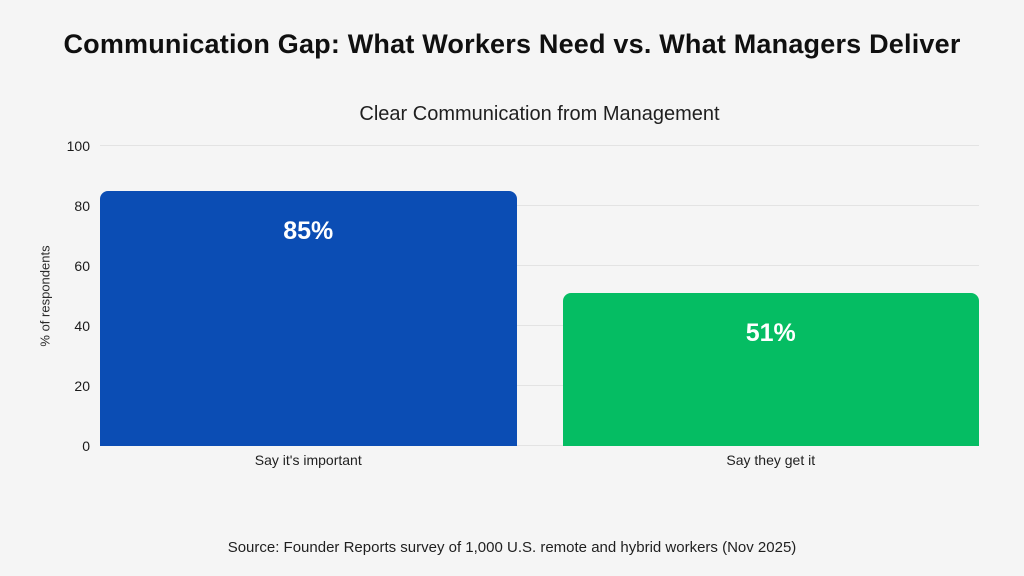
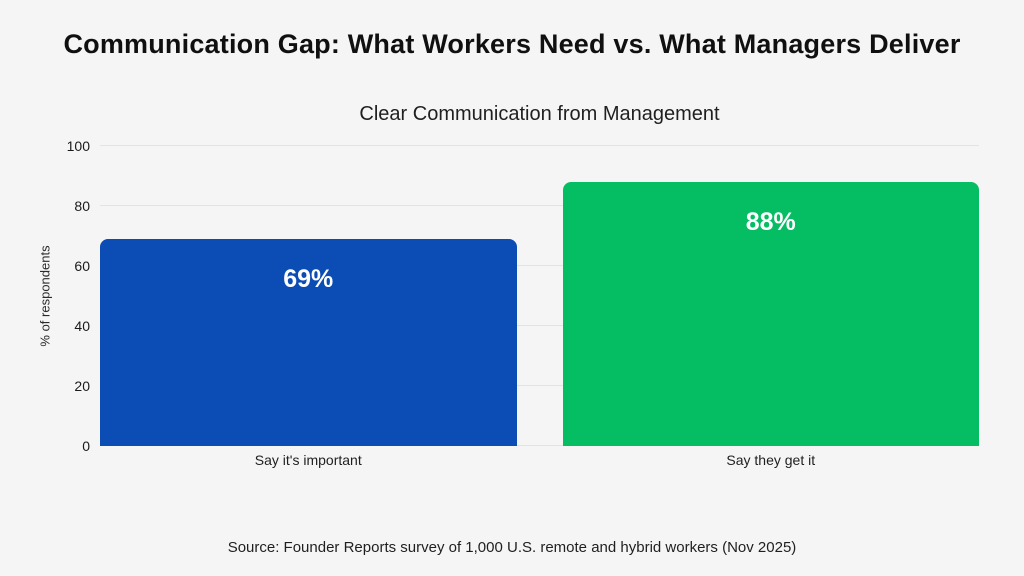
Say it's important: 85% -> 69%
Say they get it: 51% -> 88%
